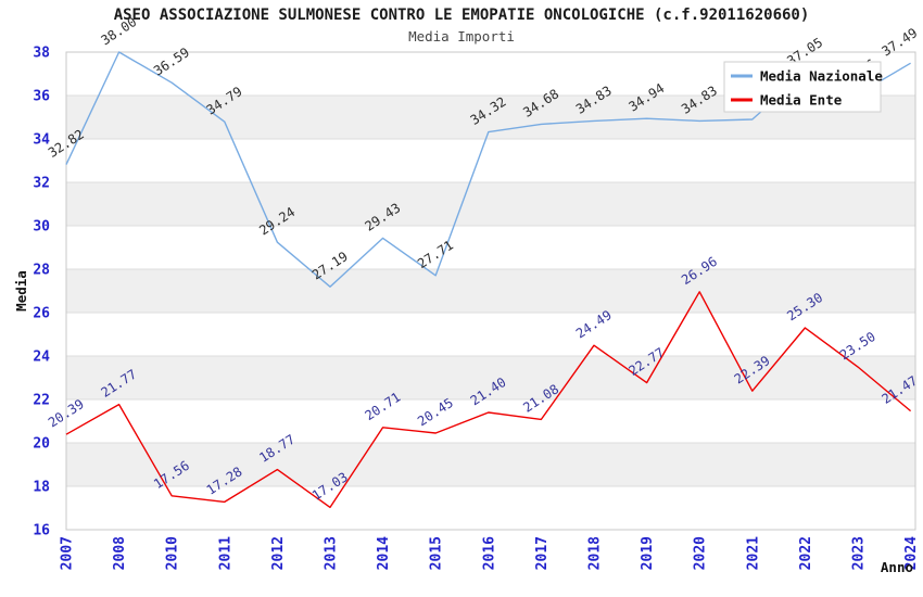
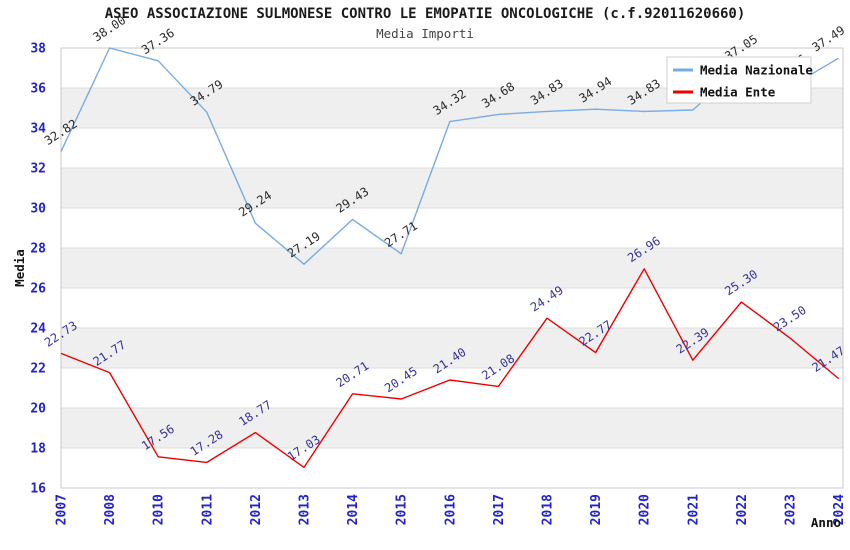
Media Ente/2007: 20.39 -> 22.73
Media Nazionale/2010: 36.59 -> 37.36
